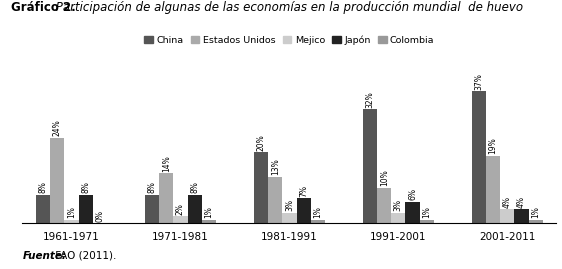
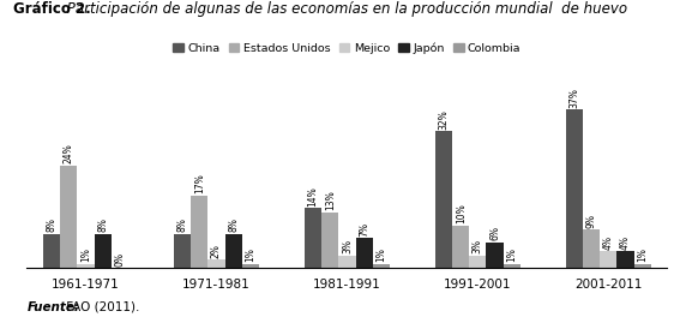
Estados Unidos/1971-1981: 14% -> 17%
China/1981-1991: 20% -> 14%
Estados Unidos/2001-2011: 19% -> 9%
